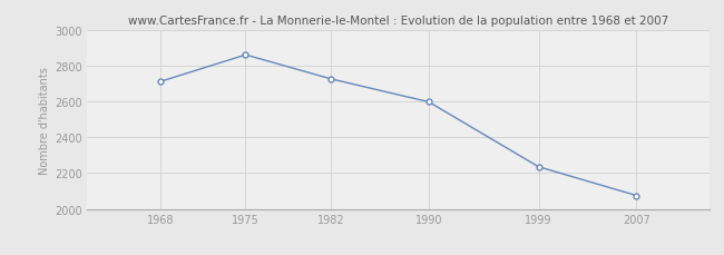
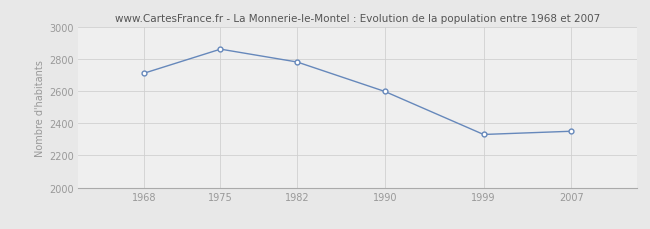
1982: 2720 -> 2780
1999: 2240 -> 2330
2007: 2080 -> 2350
